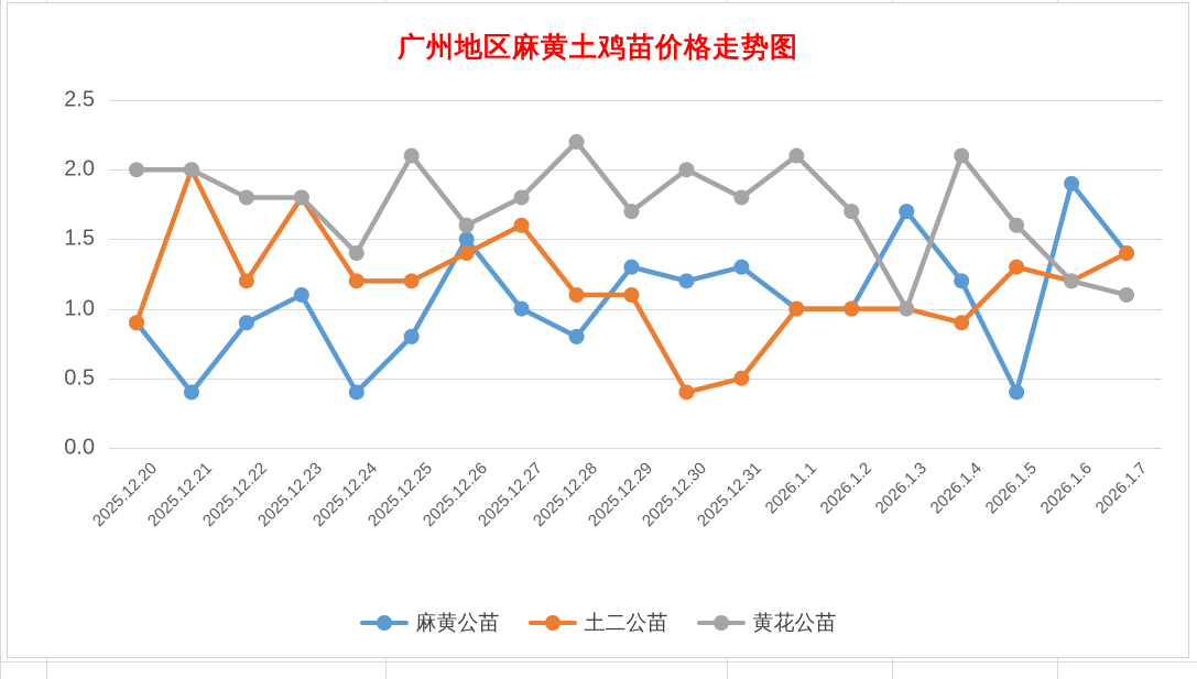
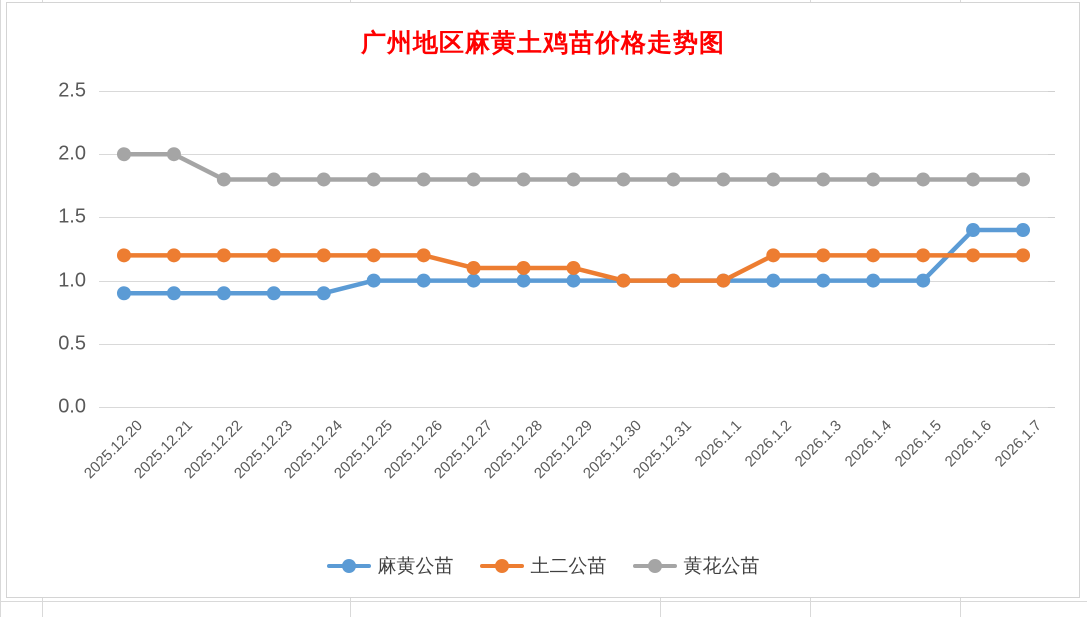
土二公苗/2025.12.20: 0.9 -> 1.2
麻黄公苗/2025.12.21: 0.4 -> 0.9
土二公苗/2025.12.21: 2.0 -> 1.2
麻黄公苗/2025.12.23: 1.1 -> 0.9
土二公苗/2025.12.23: 1.8 -> 1.2
麻黄公苗/2025.12.24: 0.4 -> 0.9
黄花公苗/2025.12.24: 1.4 -> 1.8
麻黄公苗/2025.12.25: 0.8 -> 1.0
黄花公苗/2025.12.25: 2.1 -> 1.8
麻黄公苗/2025.12.26: 1.5 -> 1.0
土二公苗/2025.12.26: 1.4 -> 1.2
黄花公苗/2025.12.26: 1.6 -> 1.8
土二公苗/2025.12.27: 1.6 -> 1.1
麻黄公苗/2025.12.28: 0.8 -> 1.0
黄花公苗/2025.12.28: 2.2 -> 1.8
麻黄公苗/2025.12.29: 1.3 -> 1.0
黄花公苗/2025.12.29: 1.7 -> 1.8
麻黄公苗/2025.12.30: 1.2 -> 1.0
土二公苗/2025.12.30: 0.4 -> 1.0
黄花公苗/2025.12.30: 2.0 -> 1.8
麻黄公苗/2025.12.31: 1.3 -> 1.0
土二公苗/2025.12.31: 0.5 -> 1.0
黄花公苗/2026.1.1: 2.1 -> 1.8
土二公苗/2026.1.2: 1.0 -> 1.2
黄花公苗/2026.1.2: 1.7 -> 1.8
麻黄公苗/2026.1.3: 1.7 -> 1.0
土二公苗/2026.1.3: 1.0 -> 1.2
黄花公苗/2026.1.3: 1.0 -> 1.8
麻黄公苗/2026.1.4: 1.2 -> 1.0
土二公苗/2026.1.4: 0.9 -> 1.2
黄花公苗/2026.1.4: 2.1 -> 1.8
麻黄公苗/2026.1.5: 0.4 -> 1.0
土二公苗/2026.1.5: 1.3 -> 1.2
黄花公苗/2026.1.5: 1.6 -> 1.8
麻黄公苗/2026.1.6: 1.9 -> 1.4
黄花公苗/2026.1.6: 1.2 -> 1.8
土二公苗/2026.1.7: 1.4 -> 1.2
黄花公苗/2026.1.7: 1.1 -> 1.8
